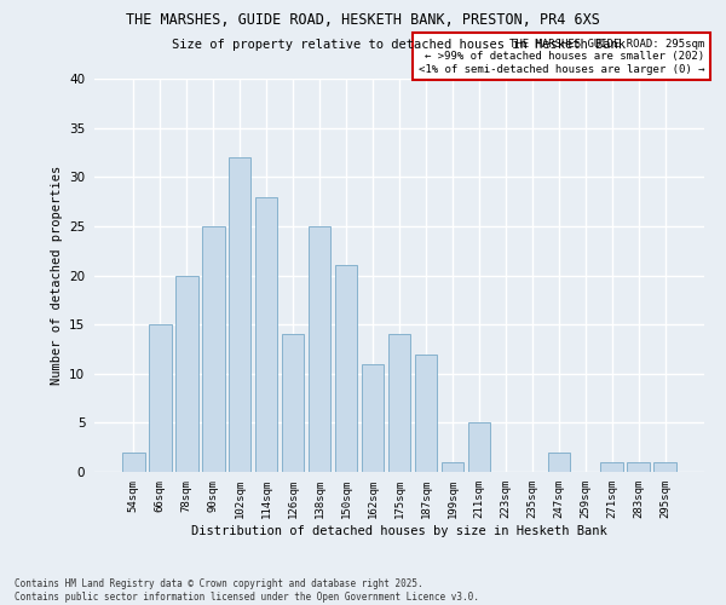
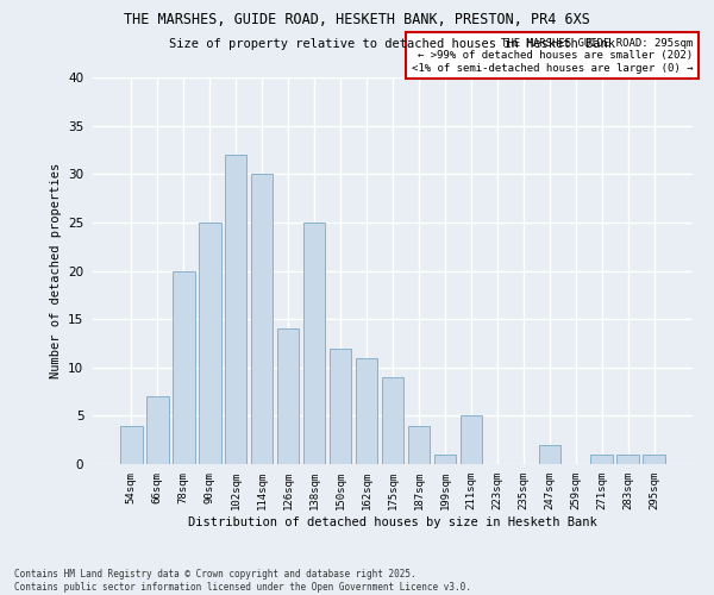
54sqm: 2 -> 4
66sqm: 15 -> 7
114sqm: 28 -> 30
150sqm: 21 -> 12
175sqm: 14 -> 9
187sqm: 12 -> 4
